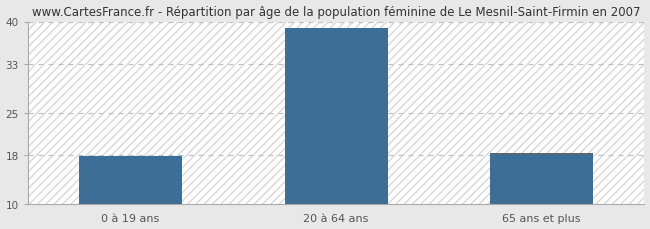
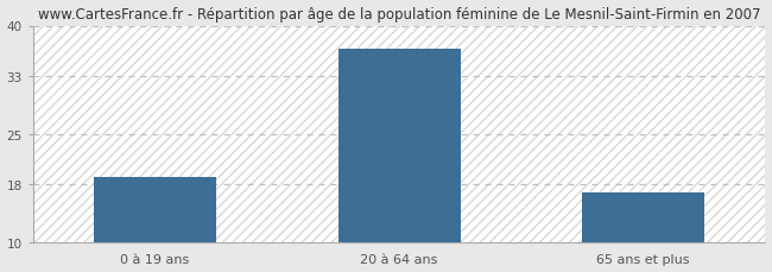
0 à 19 ans: 17.9 -> 19.0
20 à 64 ans: 39.0 -> 36.8
65 ans et plus: 18.3 -> 16.8
